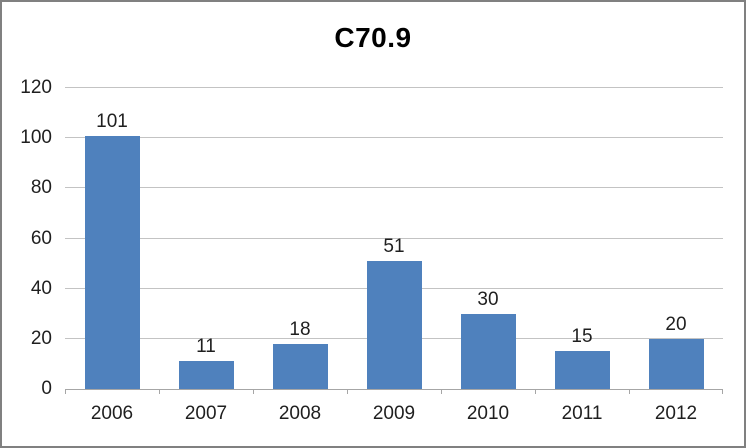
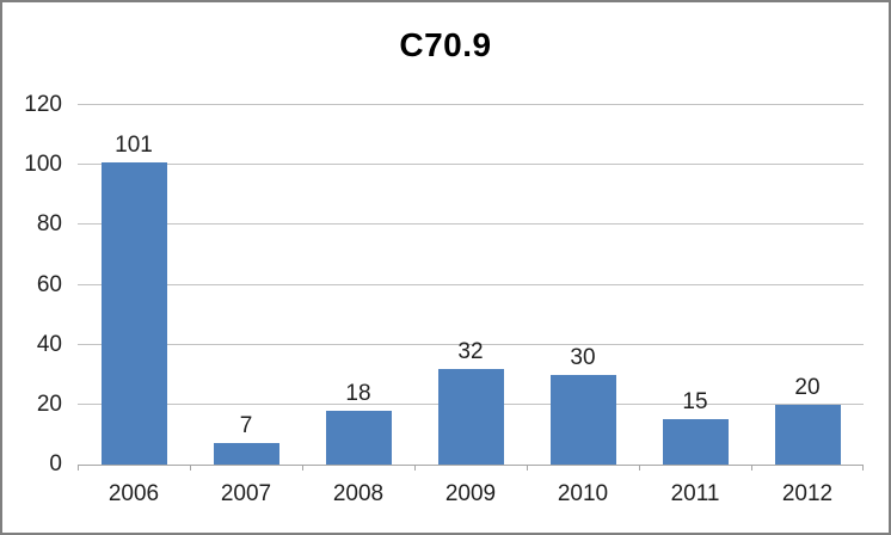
2007: 11 -> 7
2009: 51 -> 32
